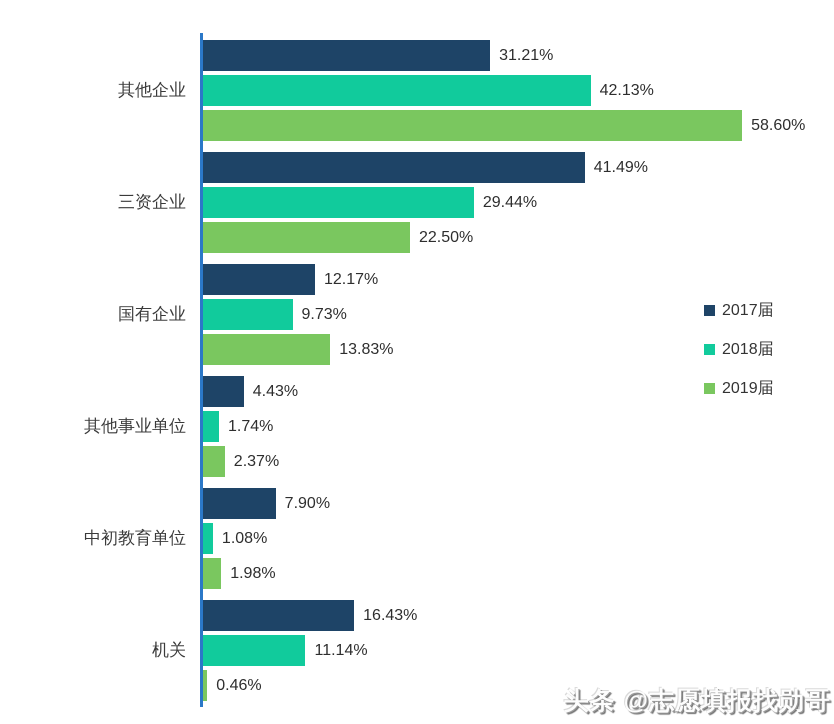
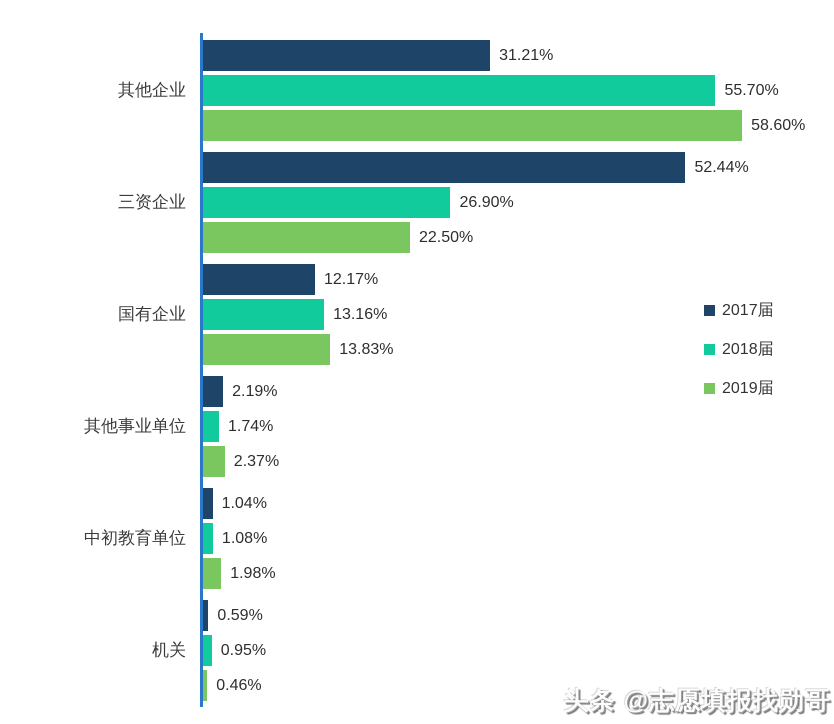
2018届/其他企业: 42.13% -> 55.70%
2017届/三资企业: 41.49% -> 52.44%
2018届/三资企业: 29.44% -> 26.90%
2018届/国有企业: 9.73% -> 13.16%
2017届/其他事业单位: 4.43% -> 2.19%
2017届/中初教育单位: 7.90% -> 1.04%
2017届/机关: 16.43% -> 0.59%
2018届/机关: 11.14% -> 0.95%
